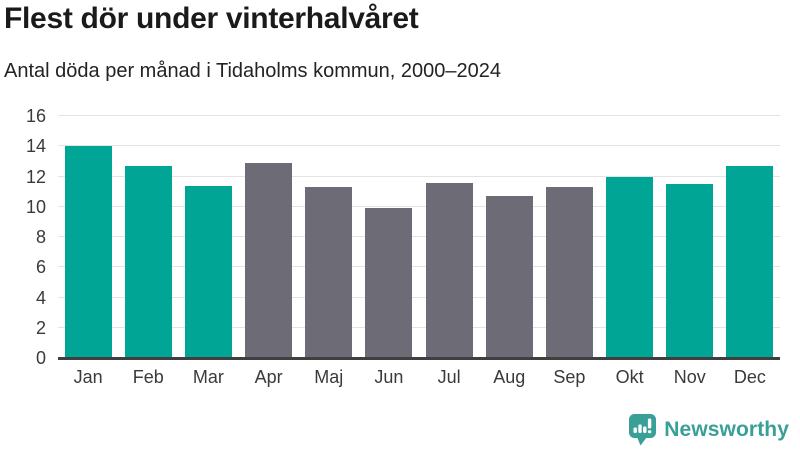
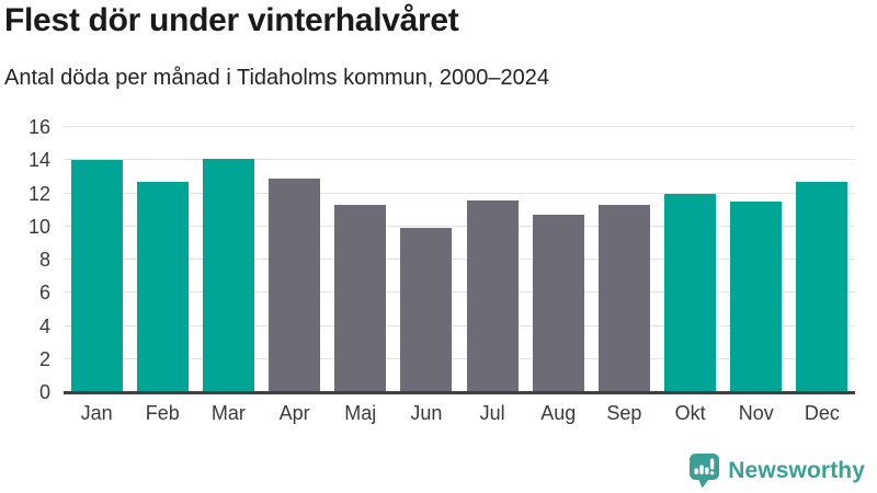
Mar: 11.4 -> 14.1
